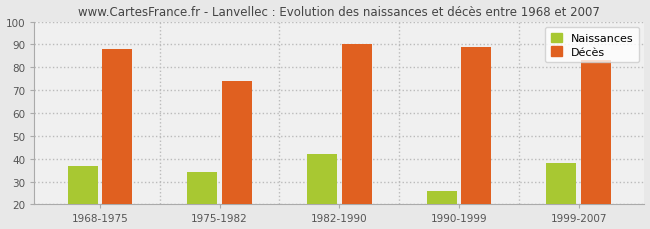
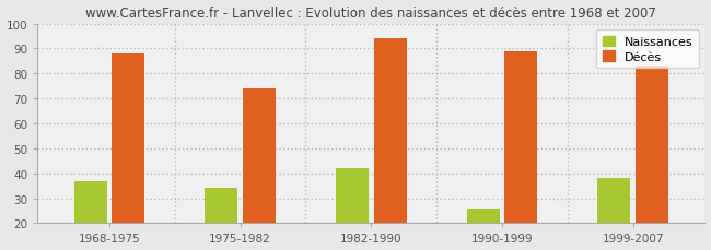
Décès/1982-1990: 90 -> 94
